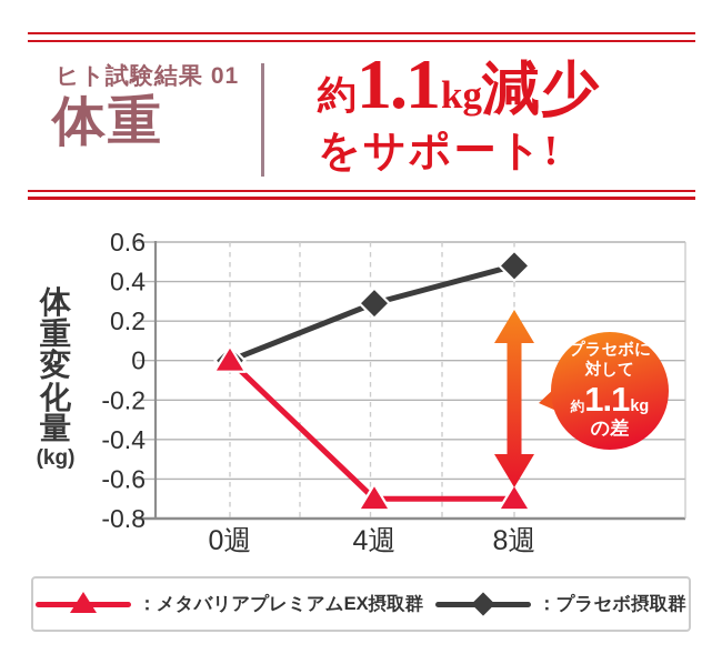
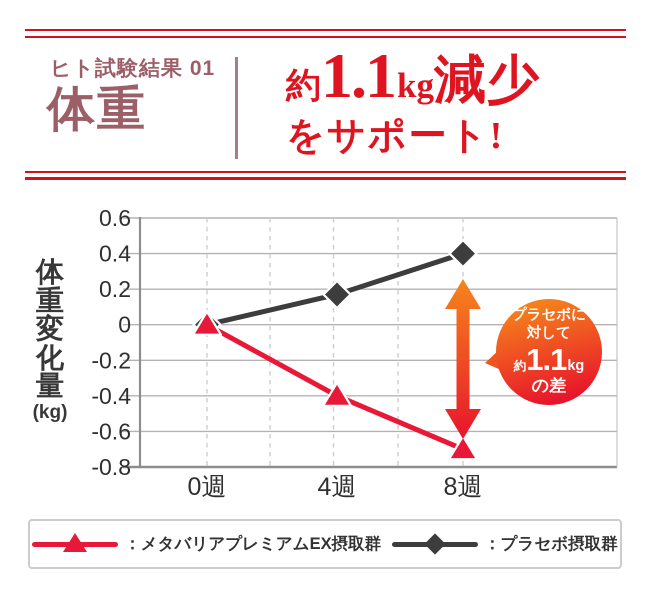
：メタバリアプレミアムEX摂取群/4週: -0.7 -> -0.4
：プラセボ摂取群/4週: 0.29 -> 0.17
：プラセボ摂取群/8週: 0.48 -> 0.40
